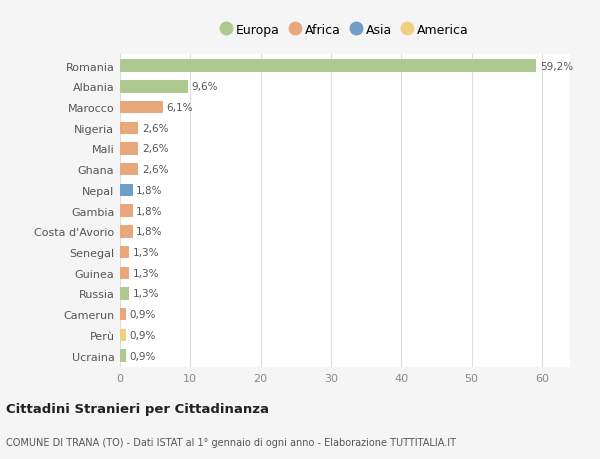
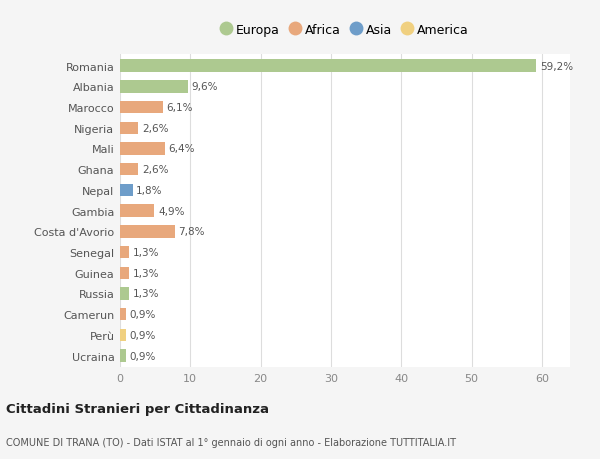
Mali: 2,6% -> 6,4%
Gambia: 1,8% -> 4,9%
Costa d'Avorio: 1,8% -> 7,8%
